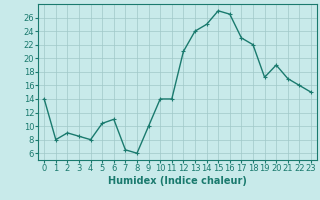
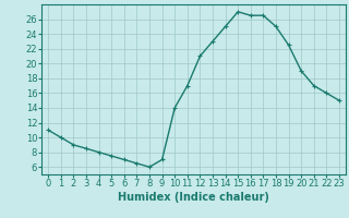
0: 14.0 -> 11.0
1: 8.0 -> 10.0
5: 10.4 -> 7.5
6: 11.0 -> 7.0
9: 10.0 -> 7.0
11: 14.0 -> 17.0
13: 24.0 -> 23.0
17: 23.0 -> 26.5
18: 22.0 -> 25.0
19: 17.2 -> 22.5
